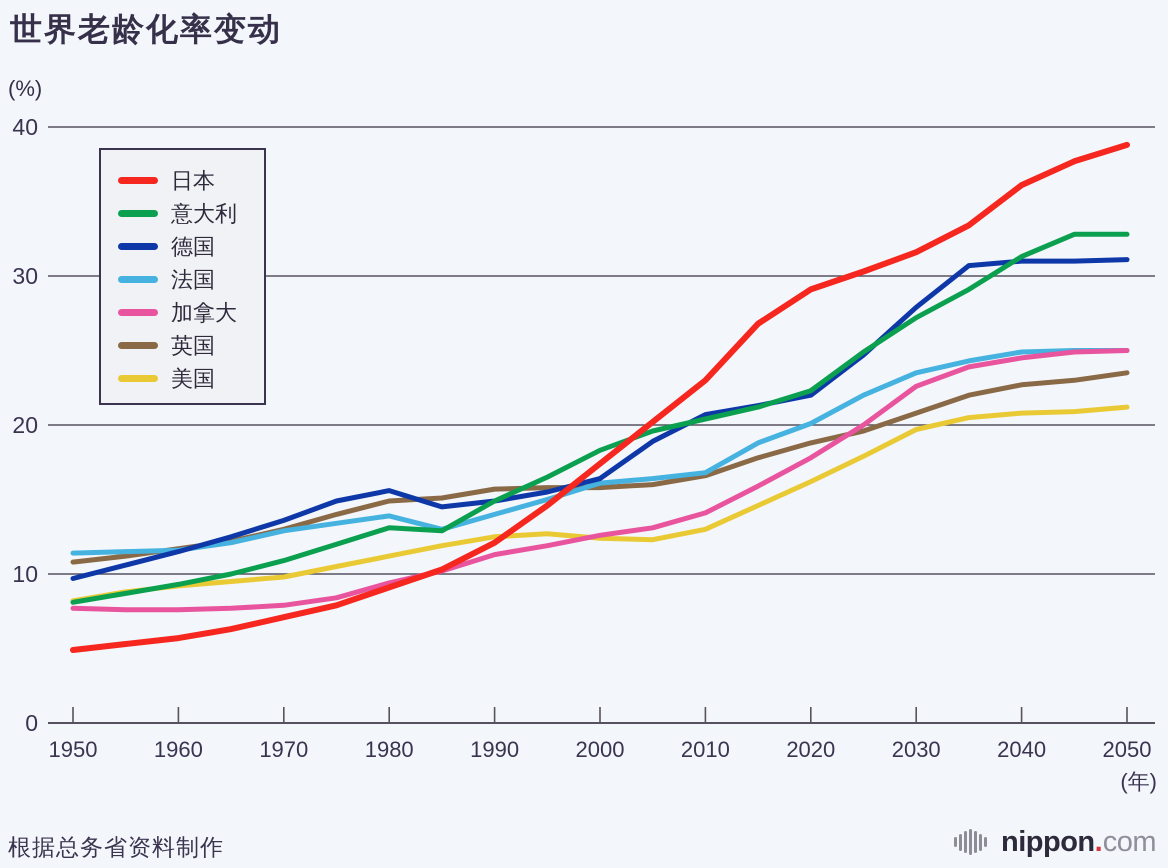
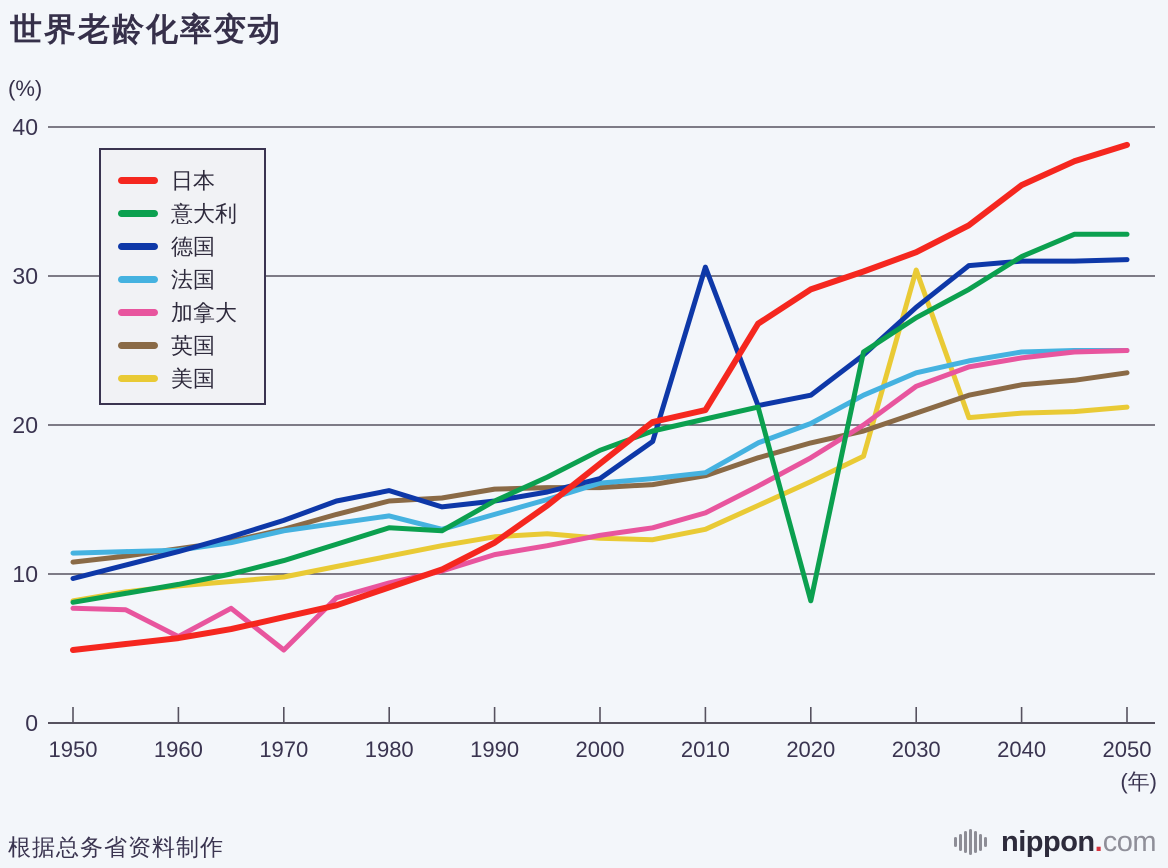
加拿大/1960: 7.6 -> 5.8
加拿大/1970: 7.9 -> 4.9
日本/2010: 23.0 -> 21.0
德国/2010: 20.7 -> 30.6
意大利/2020: 22.3 -> 8.2
美国/2030: 19.7 -> 30.4
